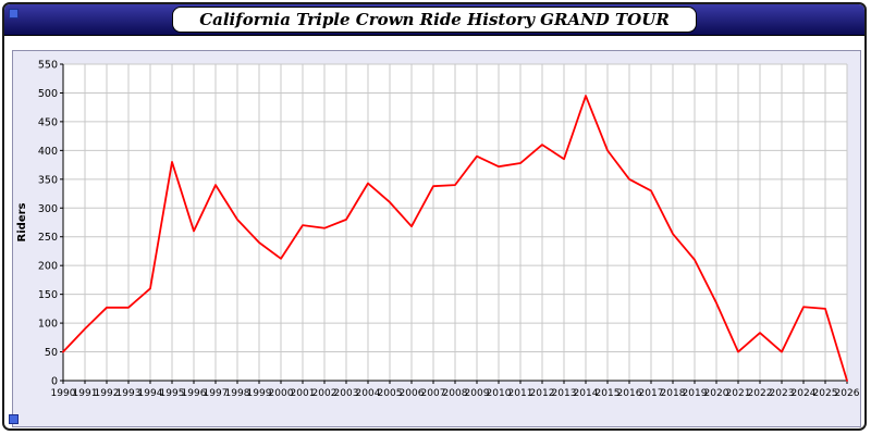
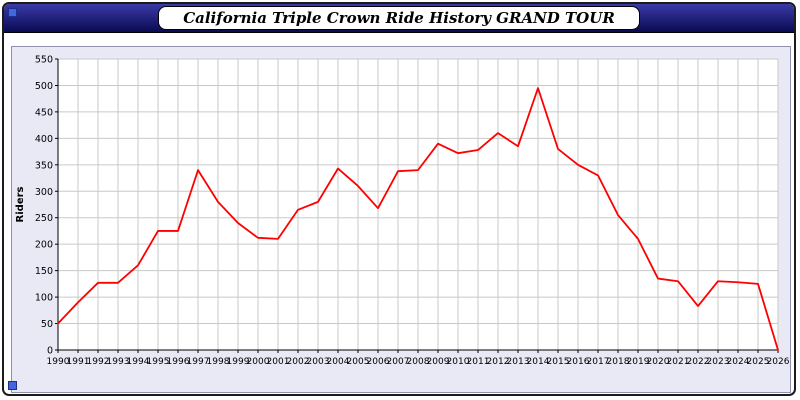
1995: 380 -> 220
1996: 260 -> 220
2001: 270 -> 210
2015: 400 -> 380
2021: 50 -> 130
2023: 50 -> 130
